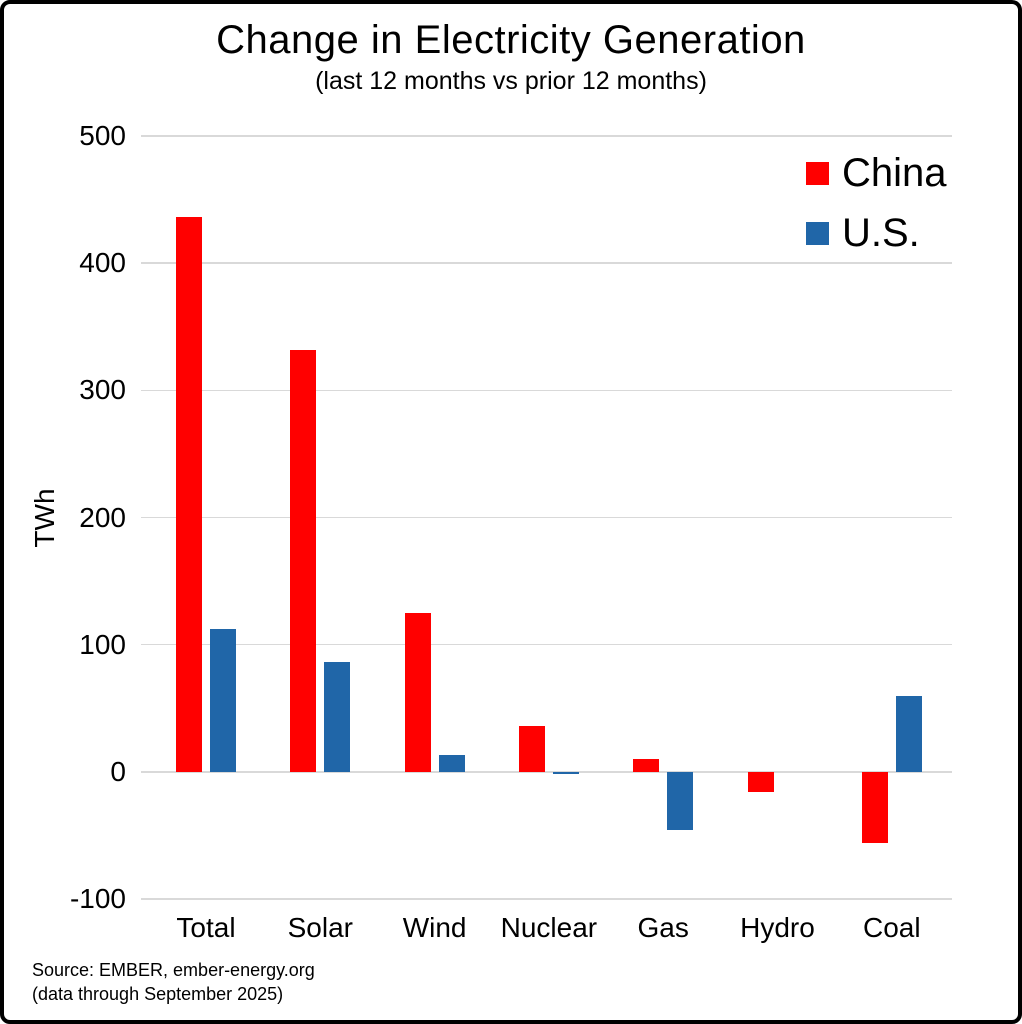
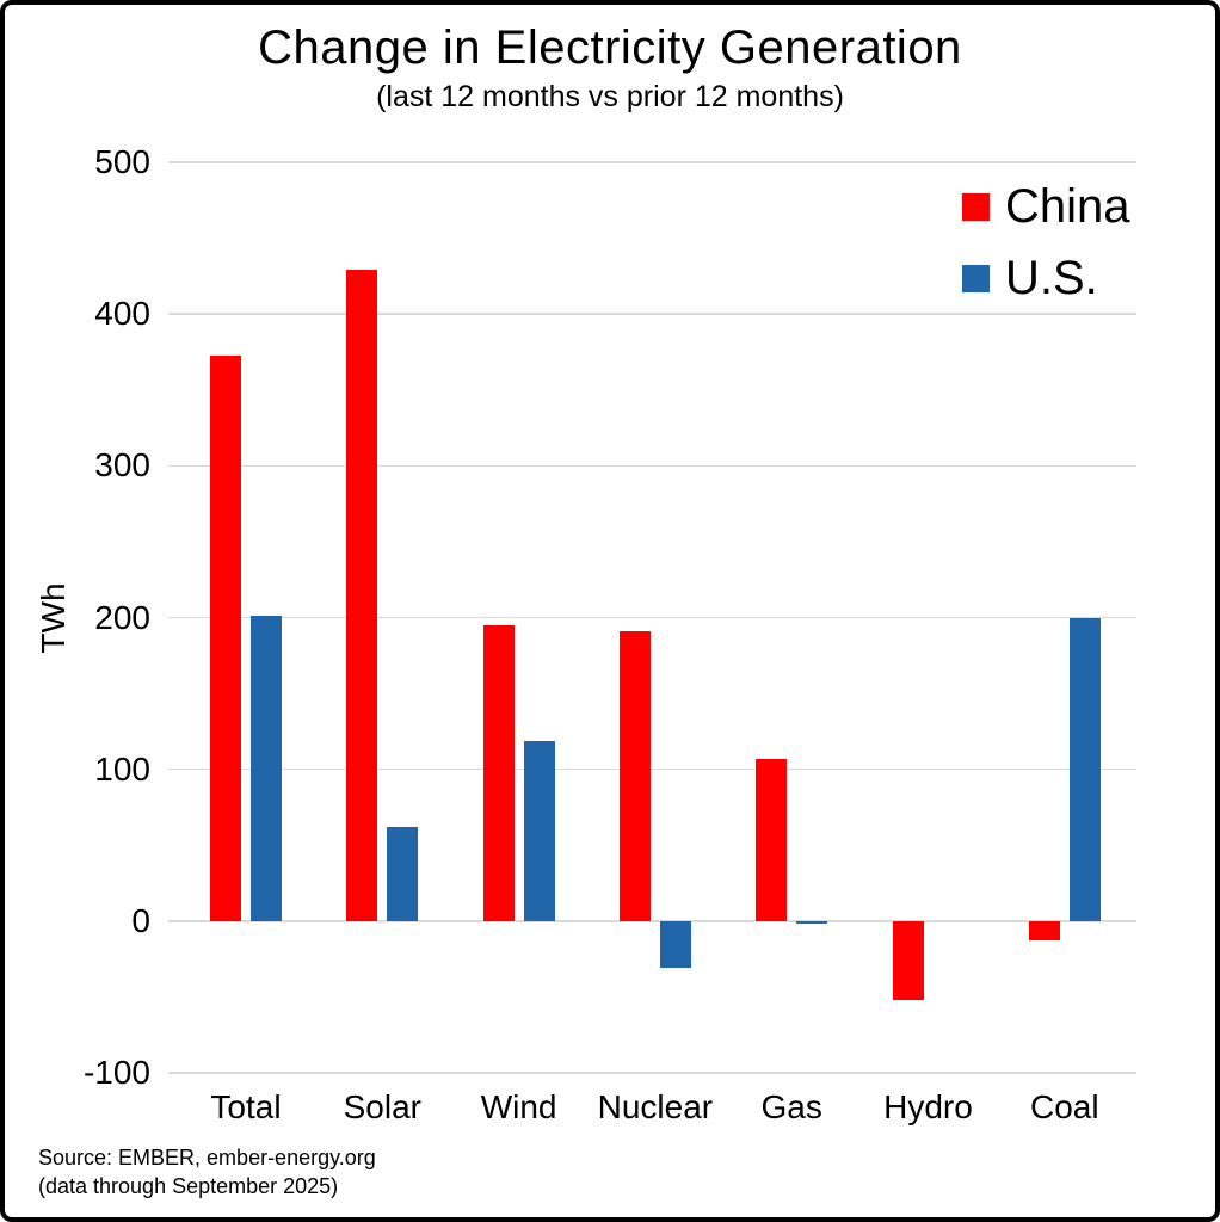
China/Total: 436 -> 373
U.S./Total: 112 -> 201
China/Solar: 332 -> 429
U.S./Solar: 86 -> 62
China/Wind: 125 -> 195
U.S./Wind: 13 -> 119
China/Nuclear: 36 -> 191
U.S./Nuclear: -2 -> -31
China/Gas: 10 -> 107
U.S./Gas: -46 -> -2
China/Hydro: -16 -> -52
China/Coal: -56 -> -13
U.S./Coal: 60 -> 200
